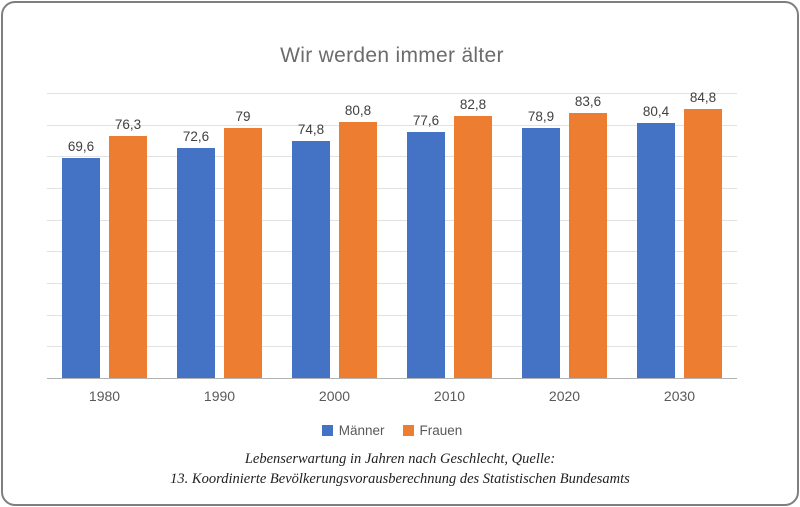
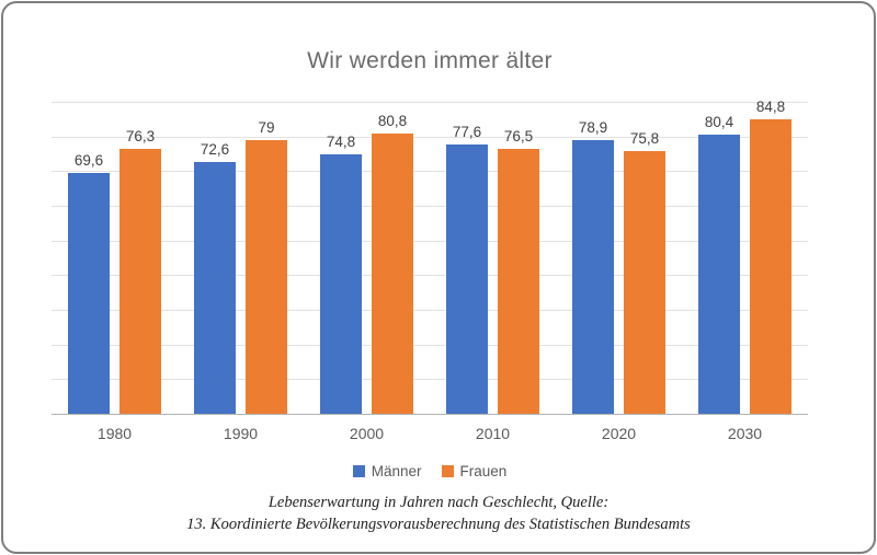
Frauen/2010: 82,8 -> 76,5
Frauen/2020: 83,6 -> 75,8
